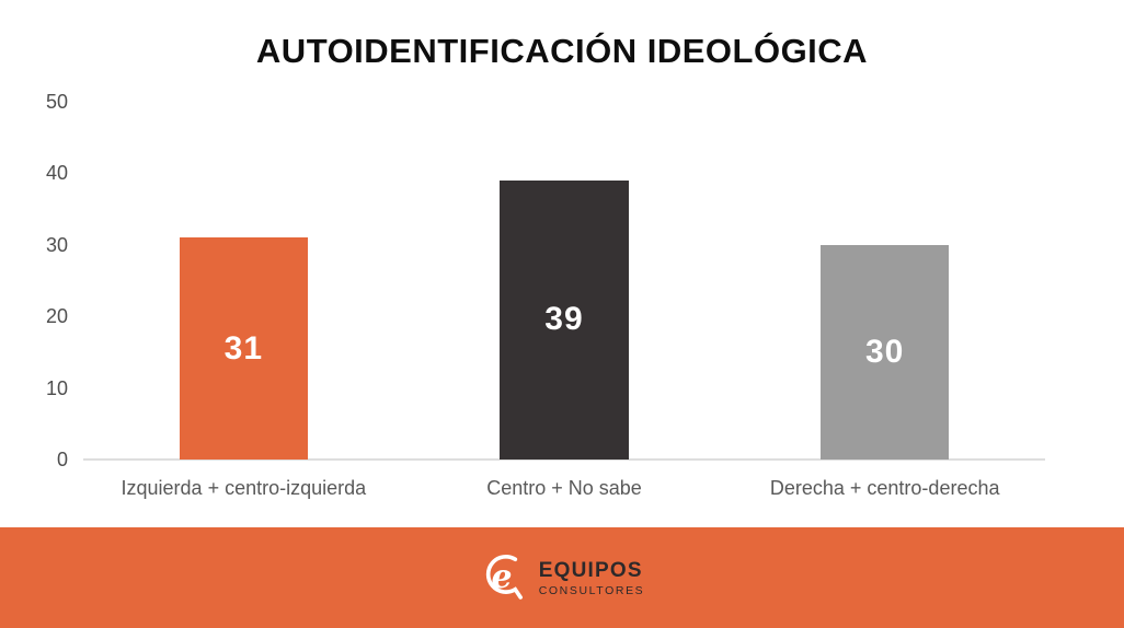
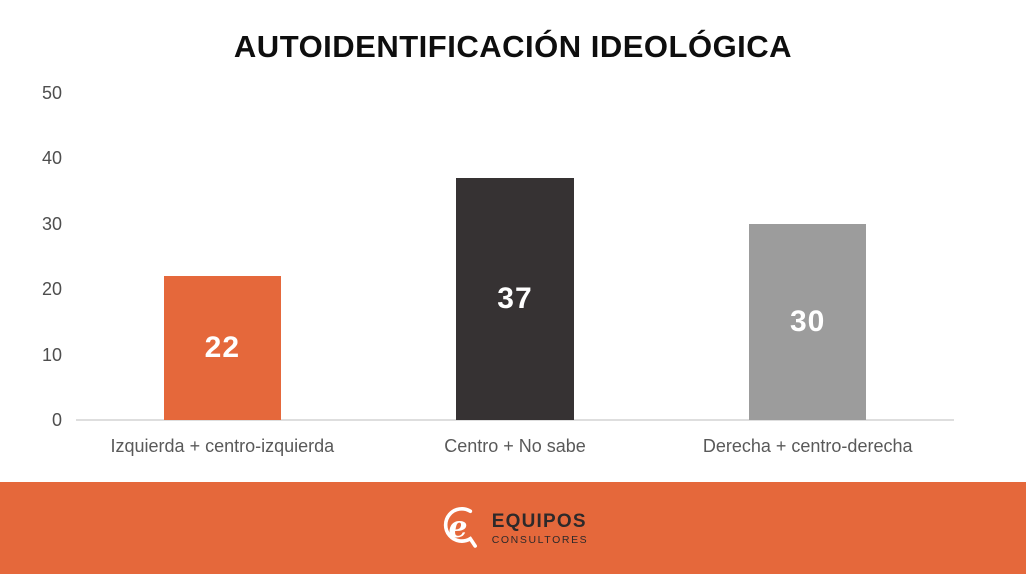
Izquierda + centro-izquierda: 31 -> 22
Centro + No sabe: 39 -> 37
